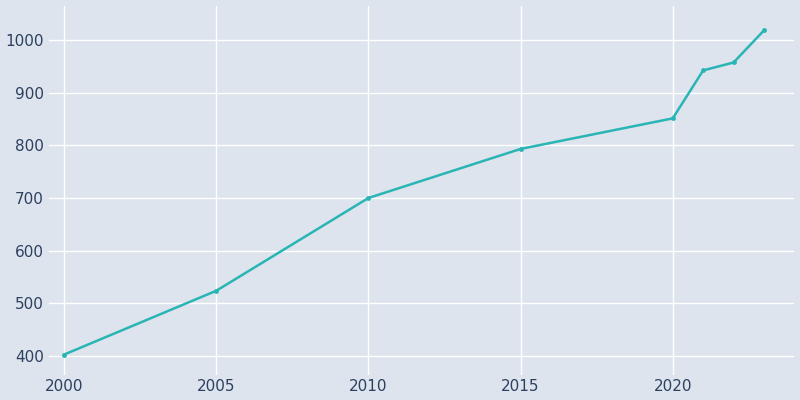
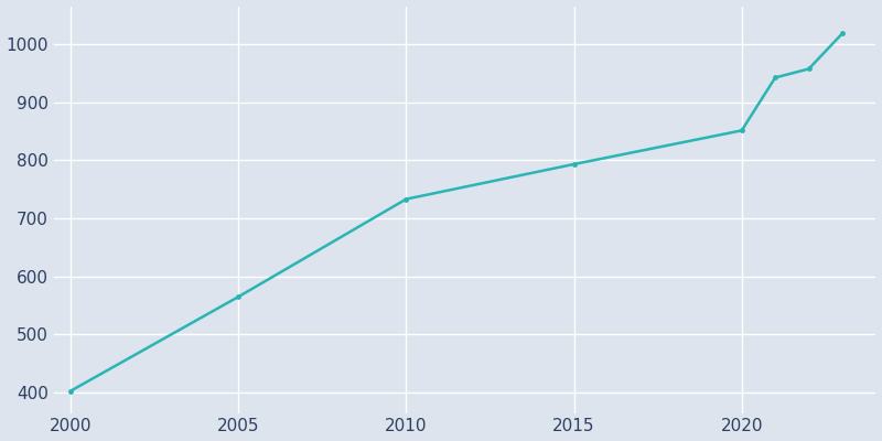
2005: 524 -> 565
2010: 700 -> 733
